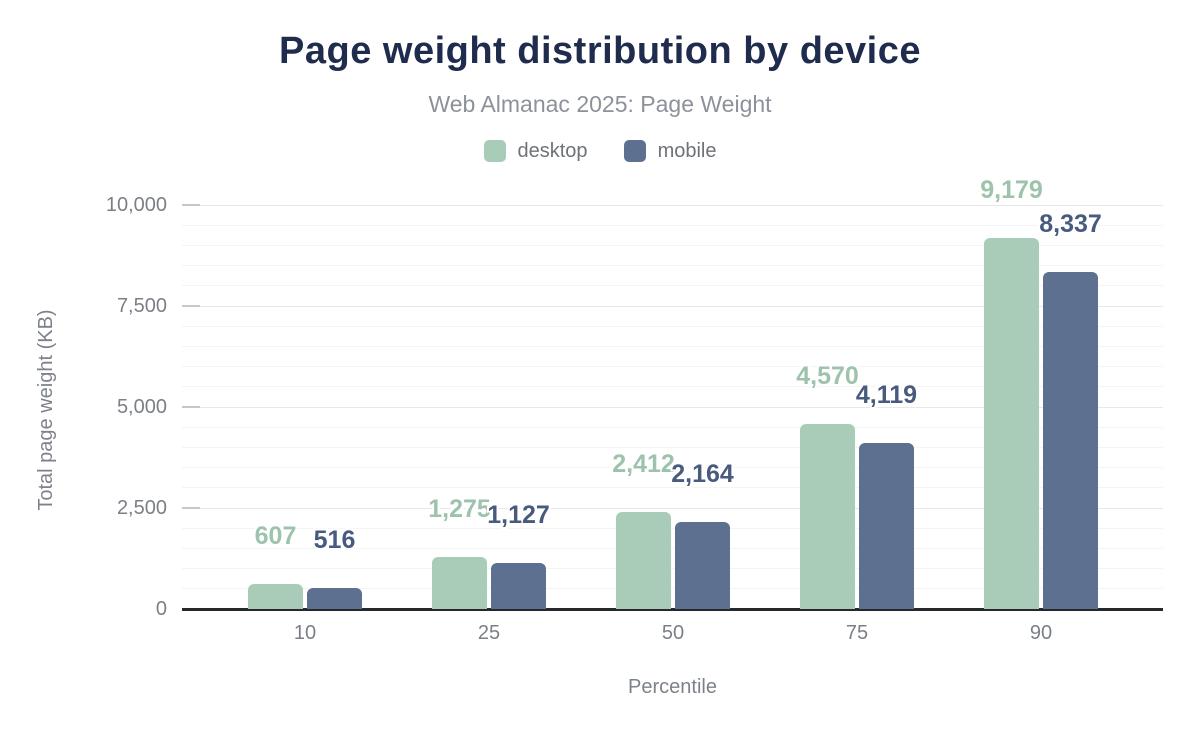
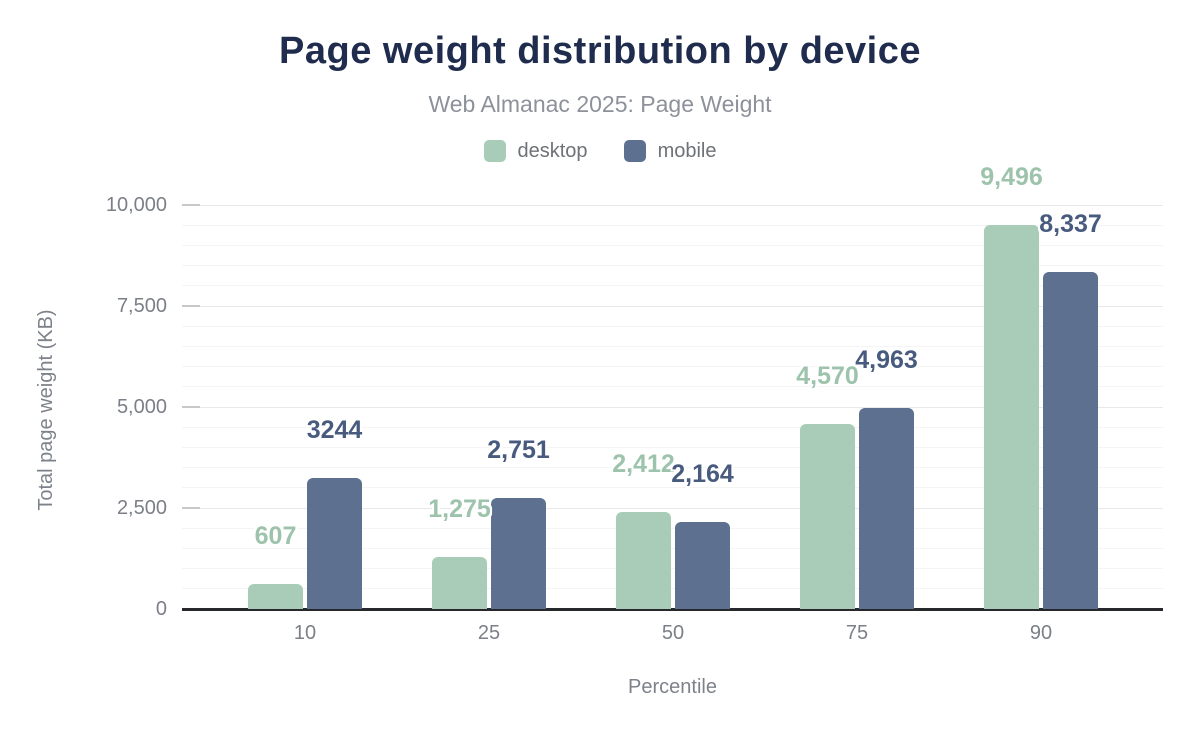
mobile/10: 516 -> 3244
mobile/25: 1,127 -> 2,751
mobile/75: 4,119 -> 4,963
desktop/90: 9,179 -> 9,496
